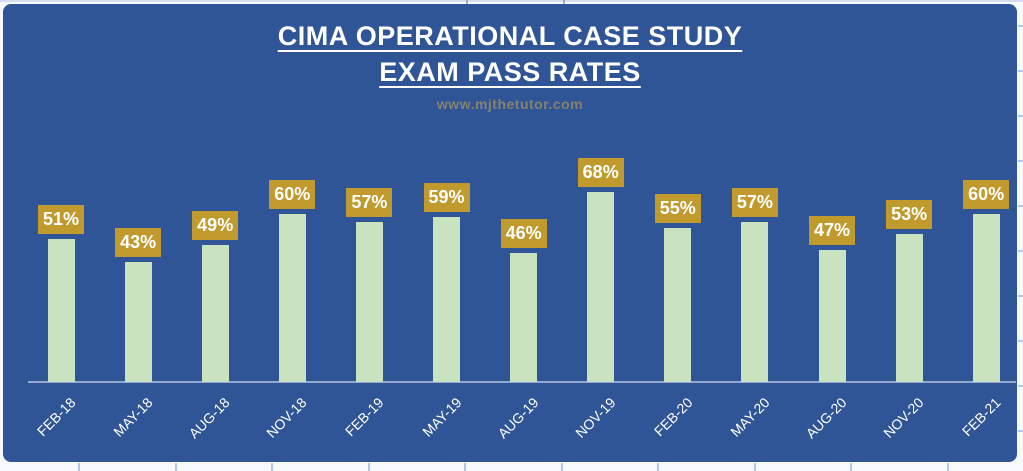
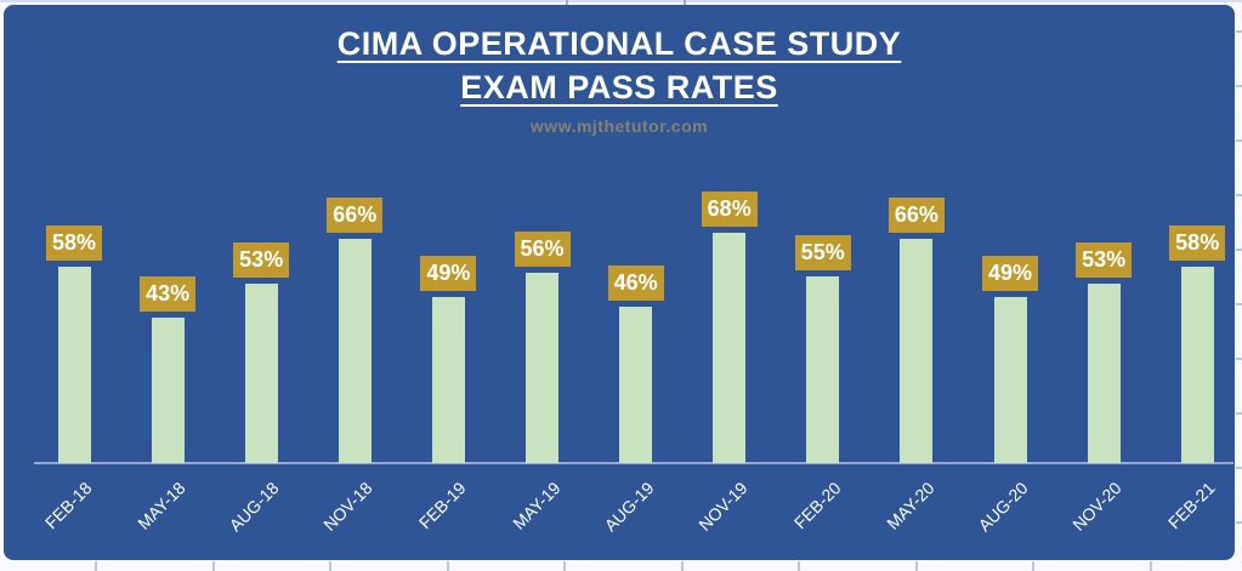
FEB-18: 51% -> 58%
AUG-18: 49% -> 53%
NOV-18: 60% -> 66%
FEB-19: 57% -> 49%
MAY-19: 59% -> 56%
MAY-20: 57% -> 66%
AUG-20: 47% -> 49%
FEB-21: 60% -> 58%
